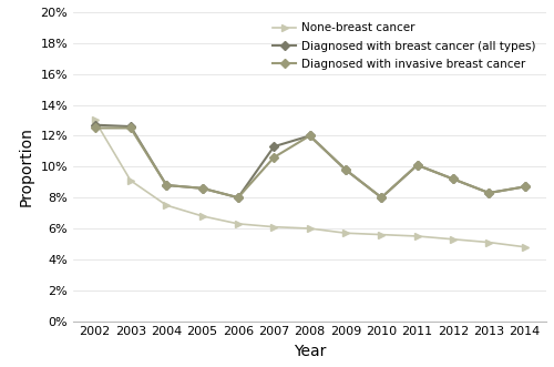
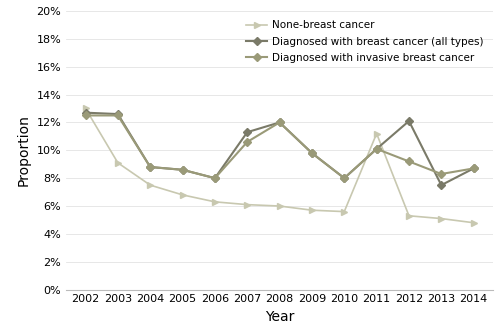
None-breast cancer/2011: 5.5% -> 11.2%
Diagnosed with breast cancer (all types)/2012: 9.2% -> 12.1%
Diagnosed with breast cancer (all types)/2013: 8.3% -> 7.5%
